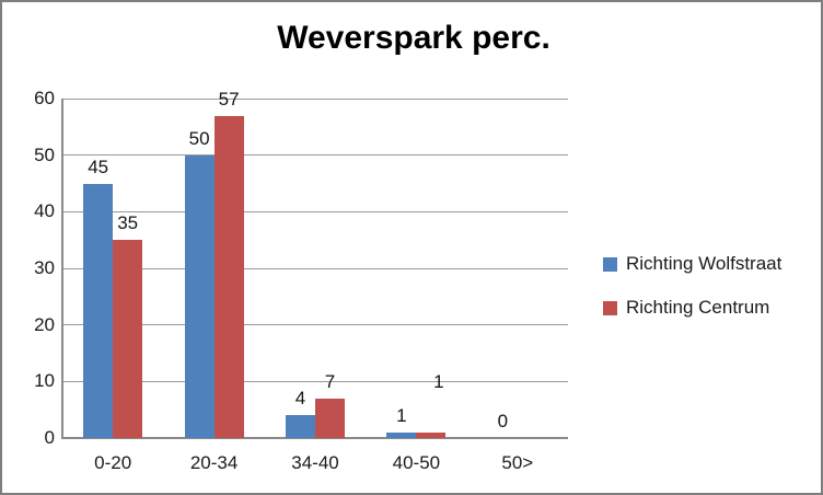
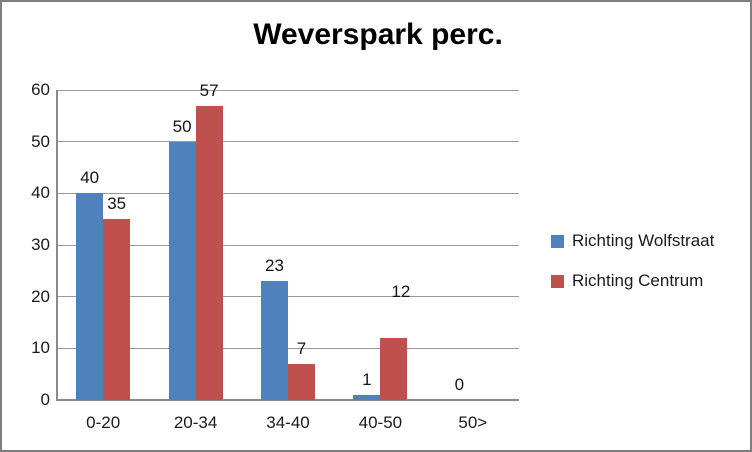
Richting Wolfstraat/0-20: 45 -> 40
Richting Wolfstraat/34-40: 4 -> 23
Richting Centrum/40-50: 1 -> 12
